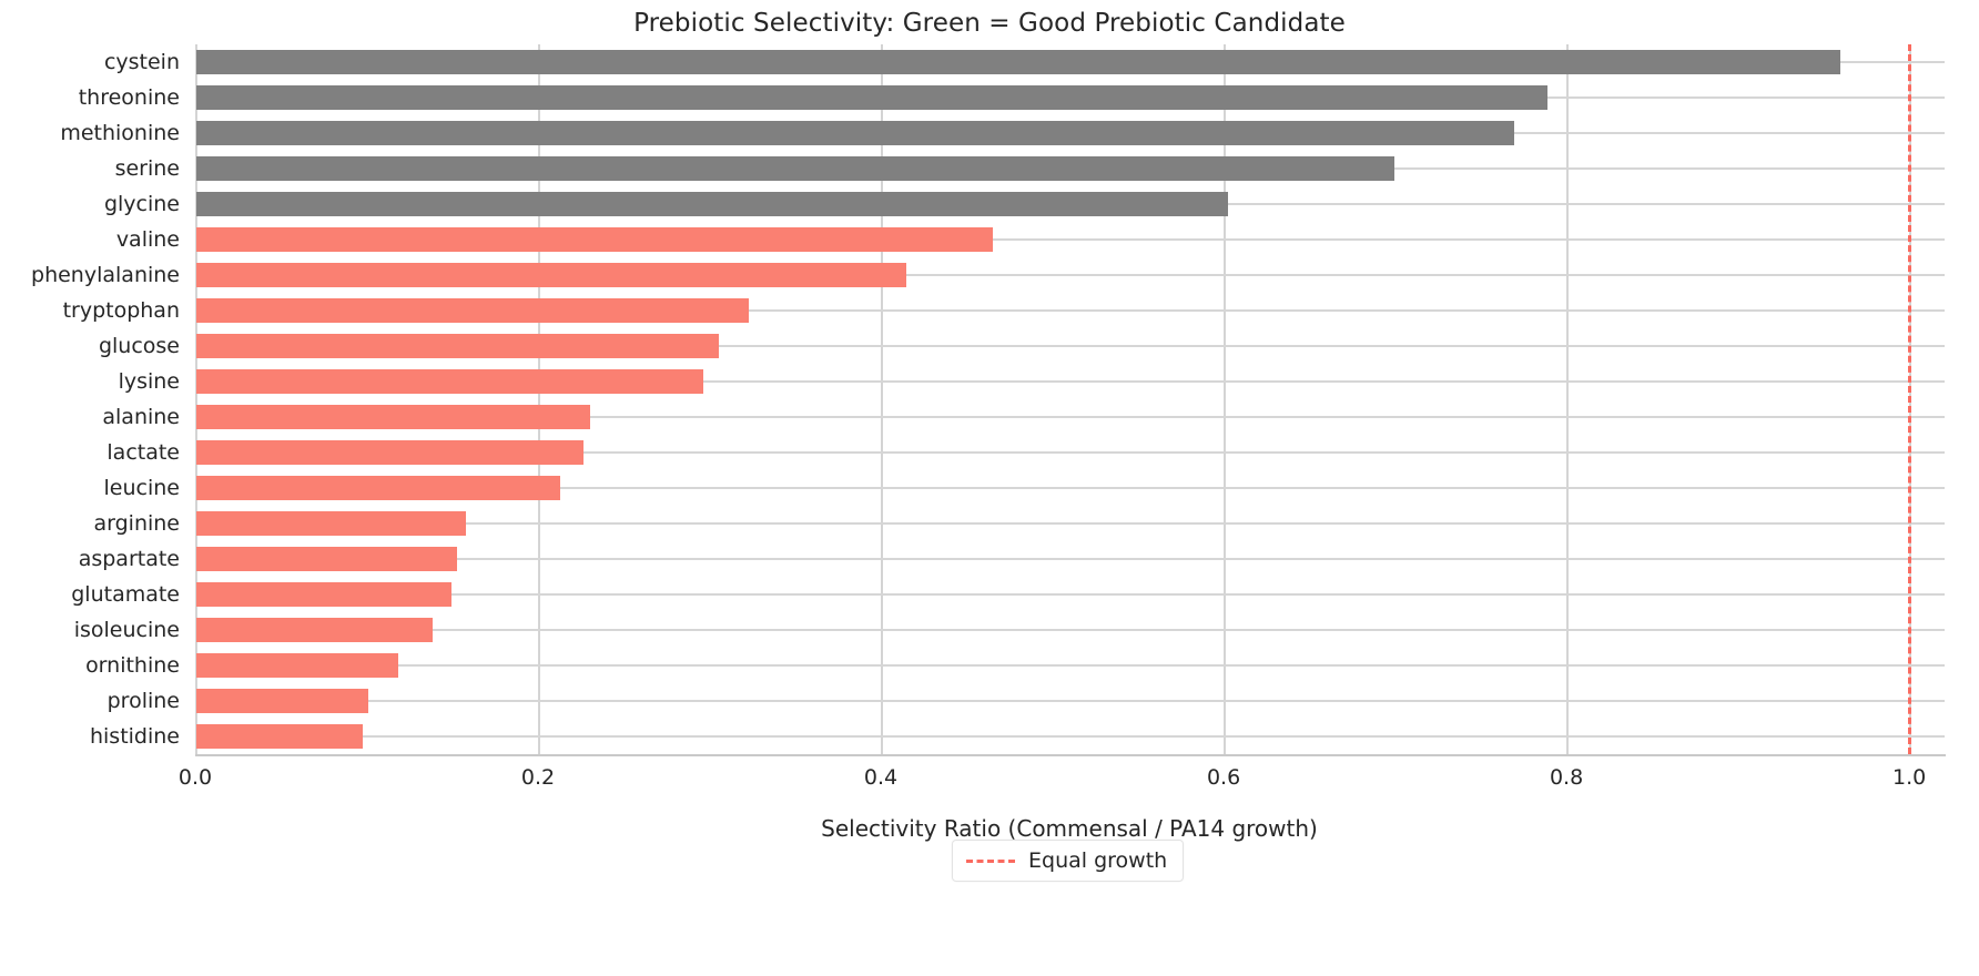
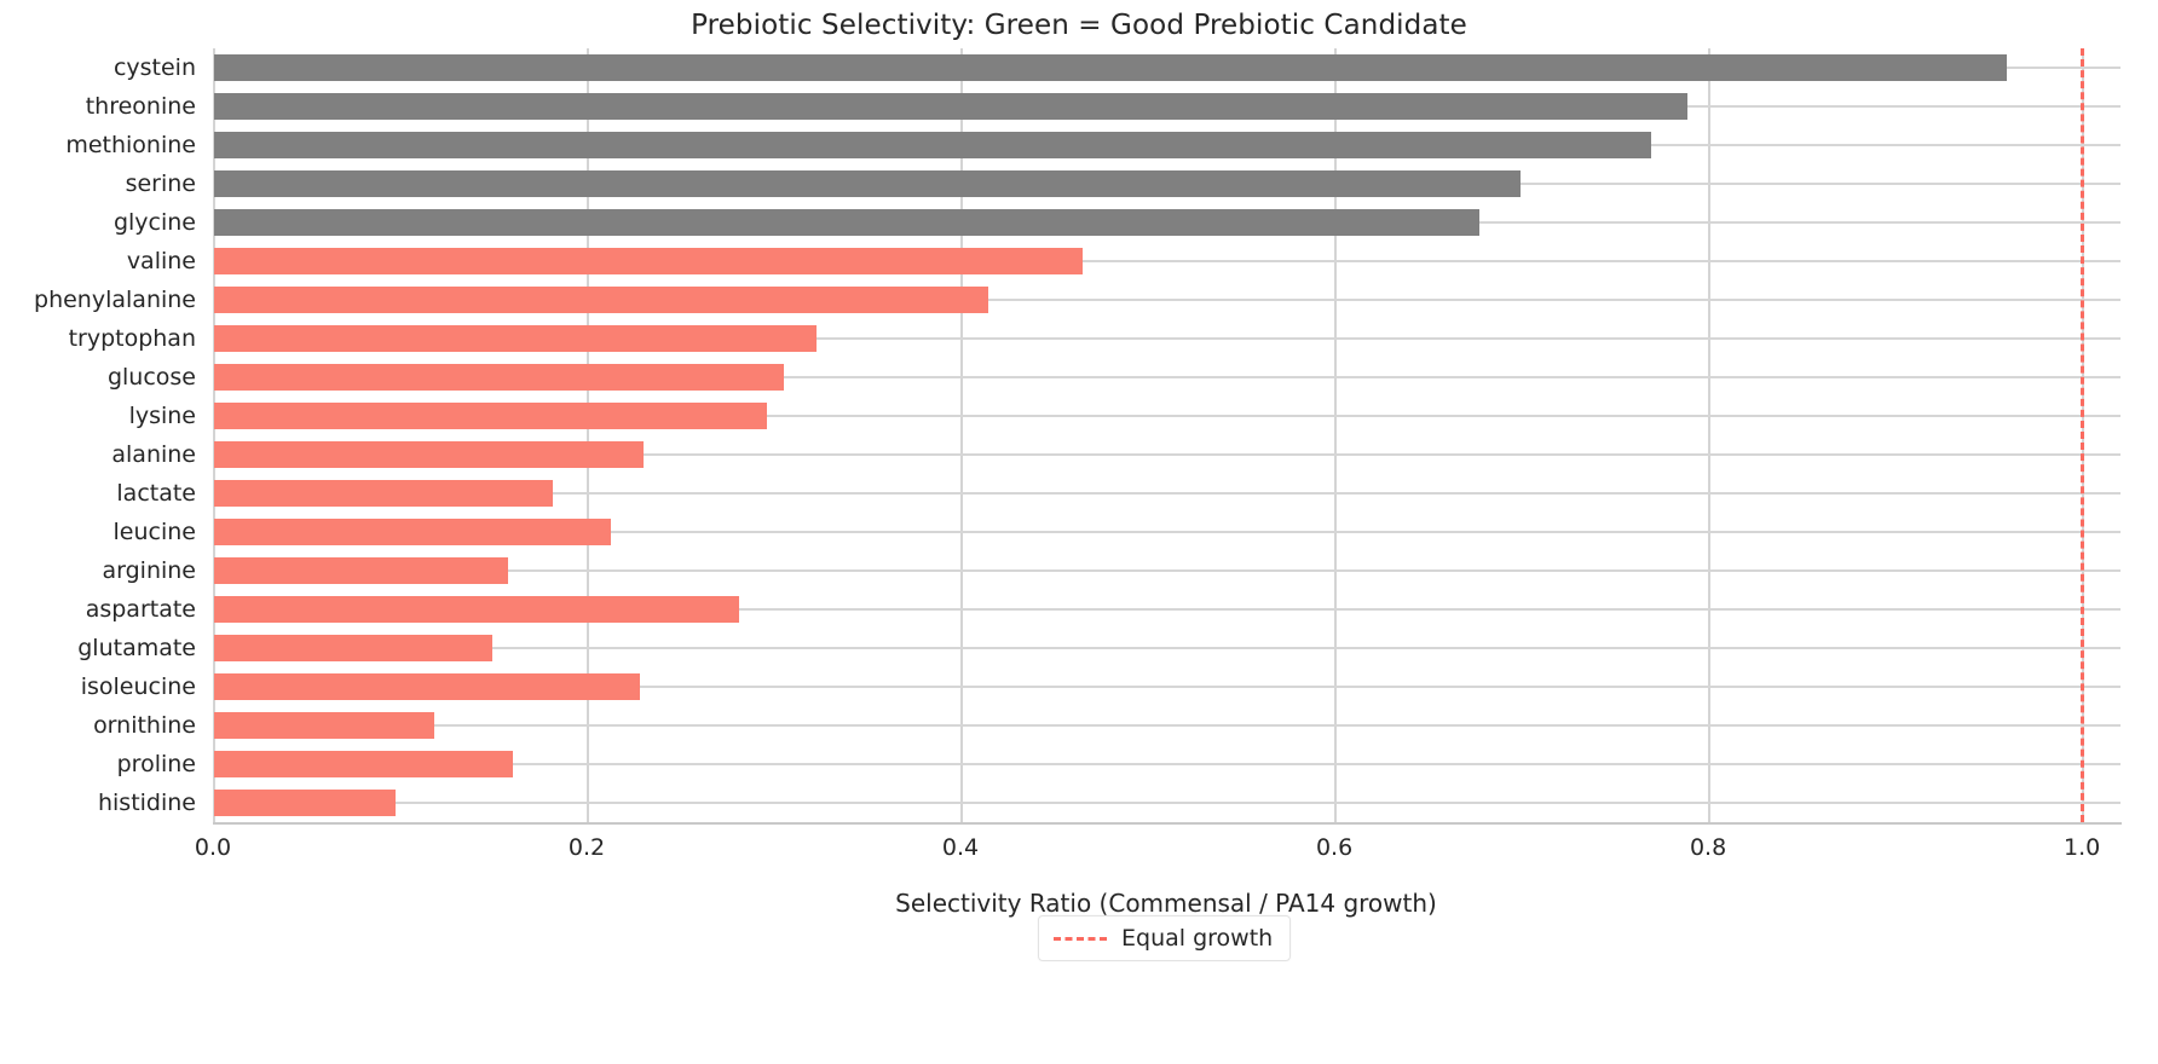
glycine: 0.602 -> 0.677
lactate: 0.226 -> 0.181
aspartate: 0.152 -> 0.281
isoleucine: 0.138 -> 0.228
proline: 0.100 -> 0.160
